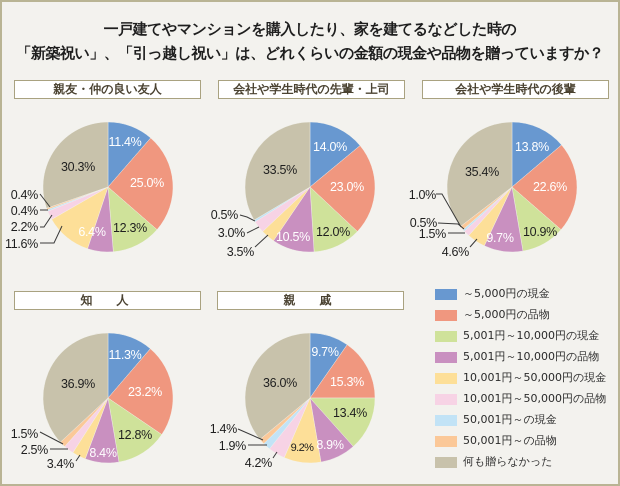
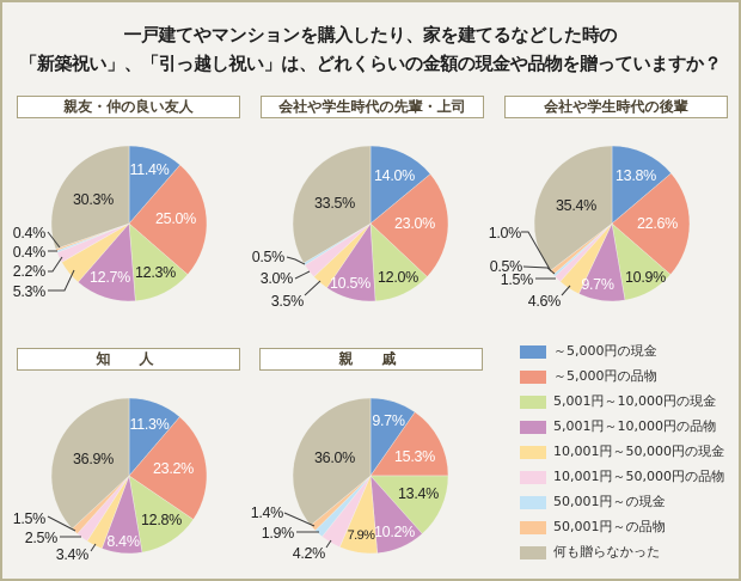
親友・仲の良い友人/5,001円～10,000円の品物: 6.4% -> 12.7%
親友・仲の良い友人/10,001円～50,000円の現金: 11.6% -> 5.3%
親 戚/5,001円～10,000円の品物: 8.9% -> 10.2%
親 戚/10,001円～50,000円の現金: 9.2% -> 7.9%
